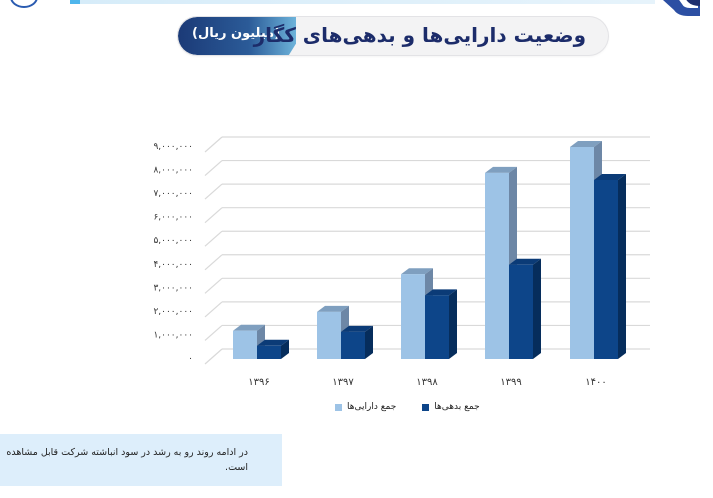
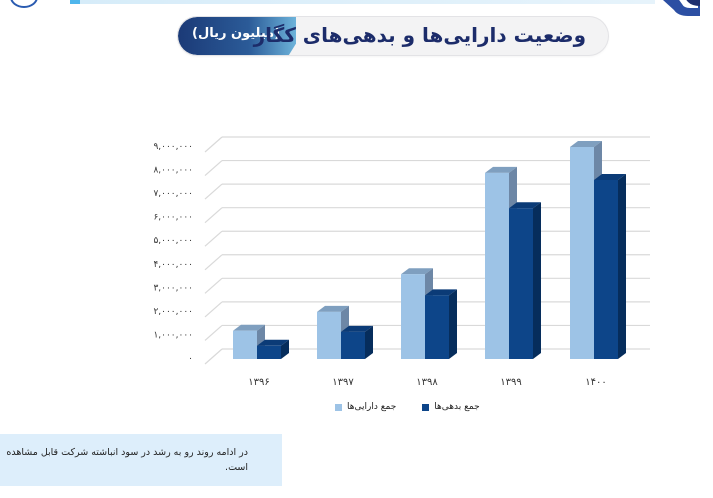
جمع بدهی‌ها/۱۳۹۹: 4000000 -> 6400000
